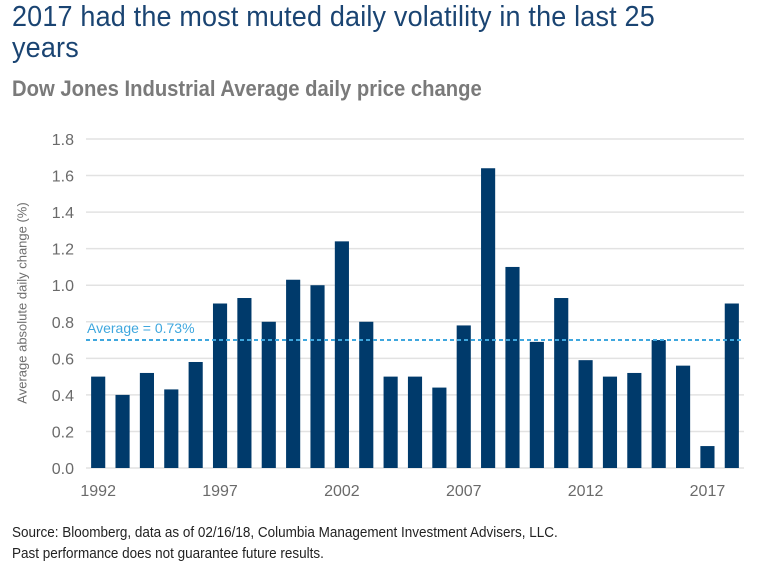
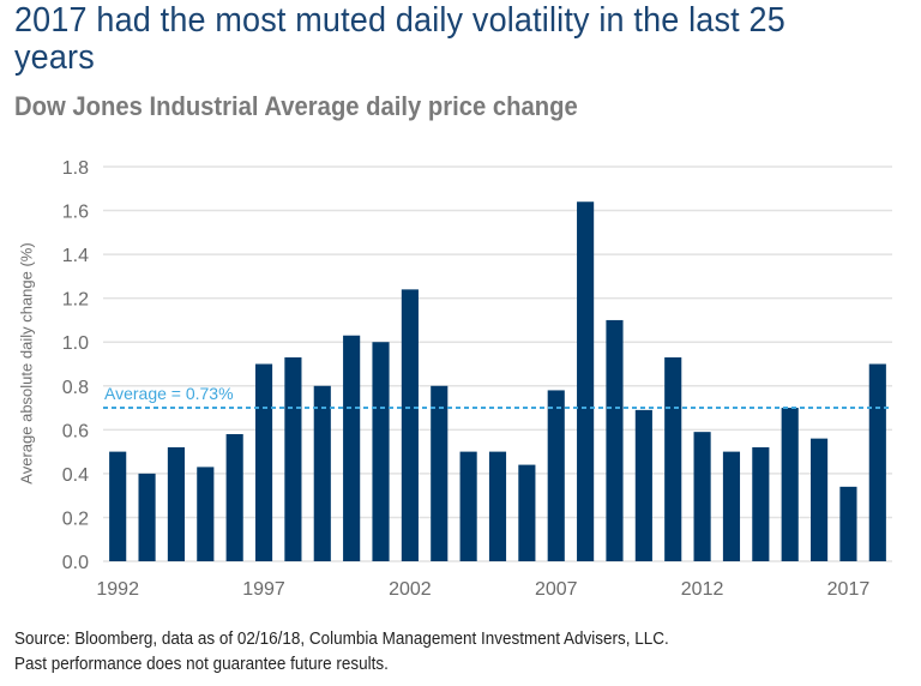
2017: 0.12 -> 0.34
